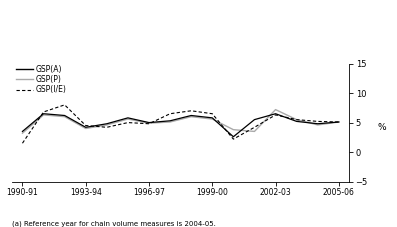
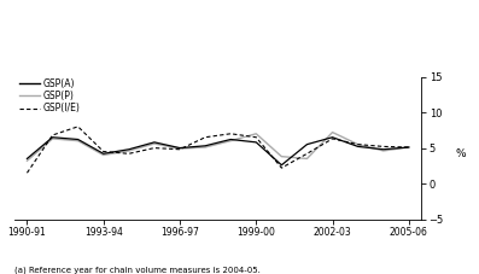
GSP(P)/1999-00: 5.6 -> 7.0
